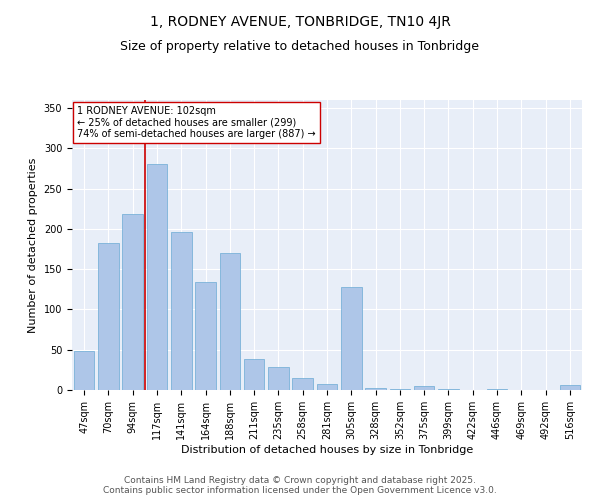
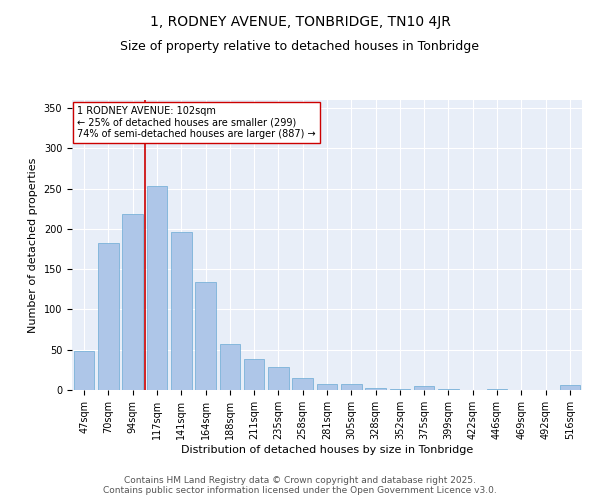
117sqm: 280 -> 253
188sqm: 170 -> 57
305sqm: 128 -> 8
